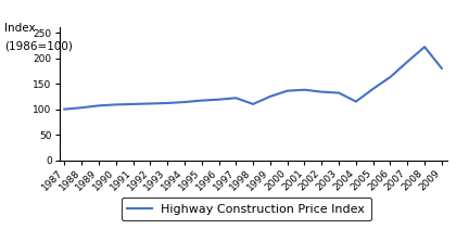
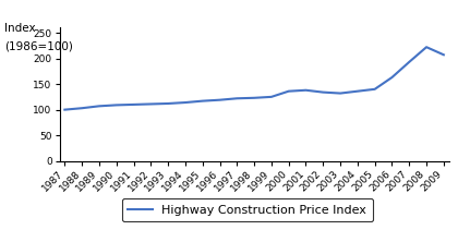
1998: 110 -> 123
2004: 115 -> 136
2009: 180 -> 207
